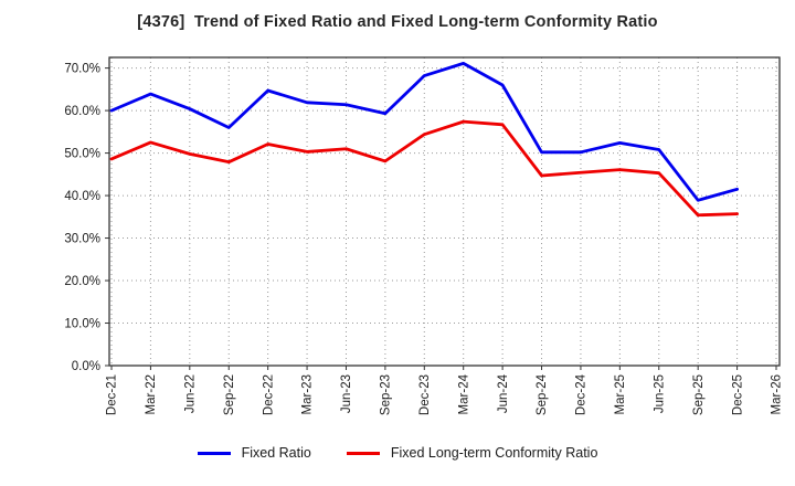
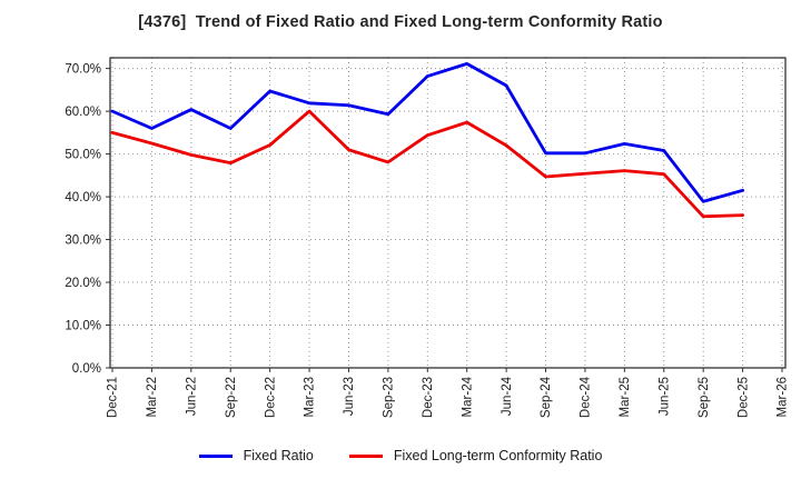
Fixed Long-term Conformity Ratio/Dec-21: 49% -> 55%
Fixed Ratio/Mar-22: 64% -> 56%
Fixed Long-term Conformity Ratio/Mar-23: 50% -> 60%
Fixed Long-term Conformity Ratio/Jun-24: 57% -> 52%
